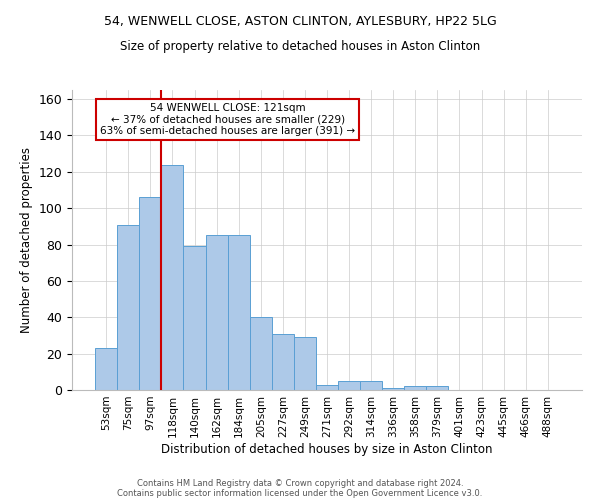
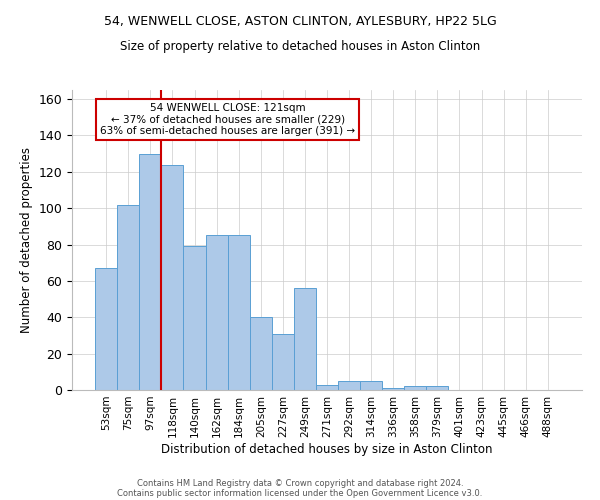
53sqm: 23 -> 67
75sqm: 91 -> 102
97sqm: 106 -> 130
249sqm: 29 -> 56
